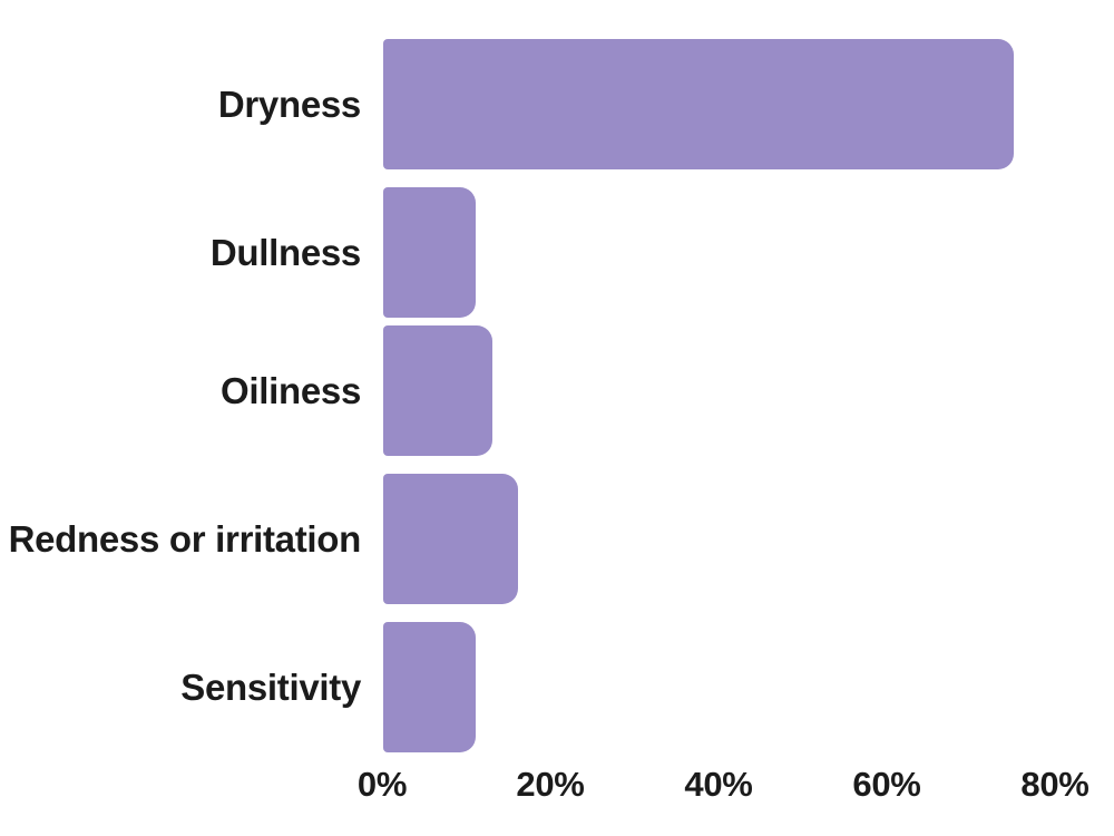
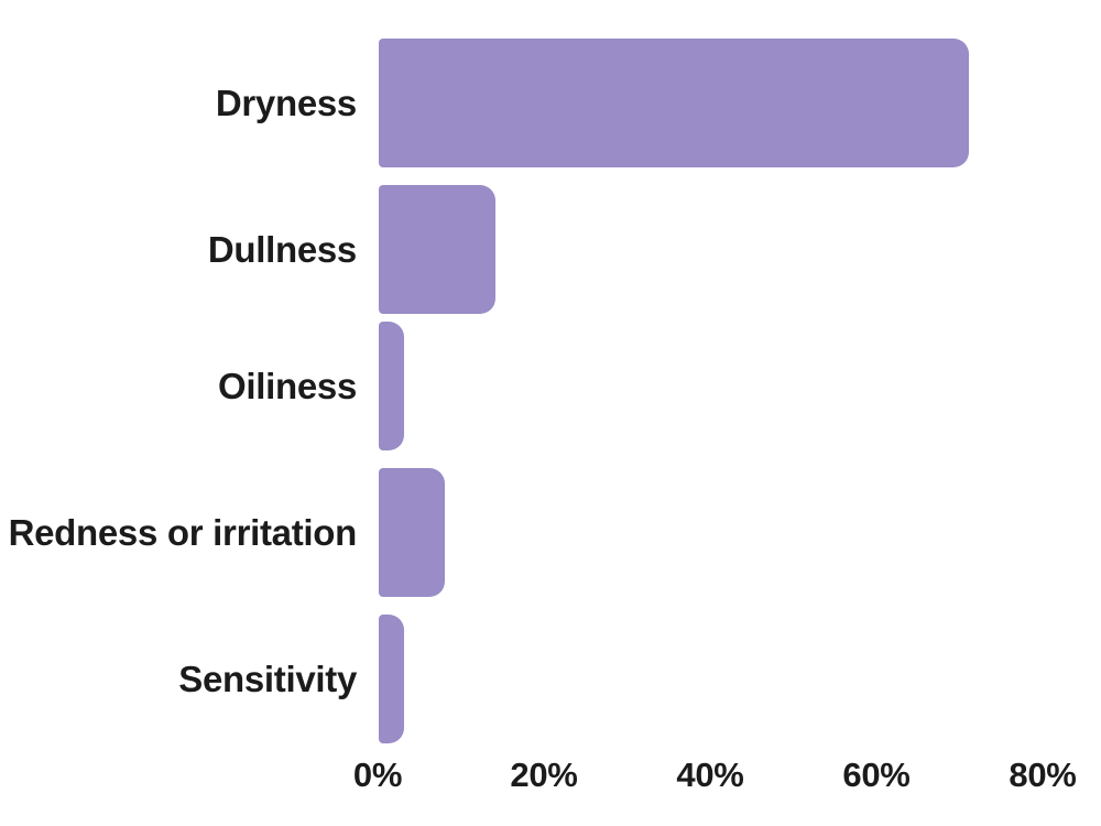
Dryness: 75% -> 71%
Dullness: 11% -> 14%
Oiliness: 13% -> 3%
Redness or irritation: 16% -> 8%
Sensitivity: 11% -> 3%
